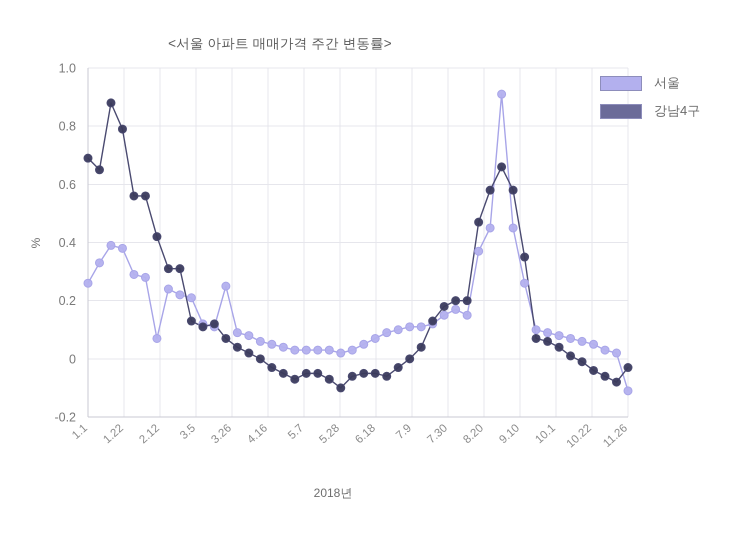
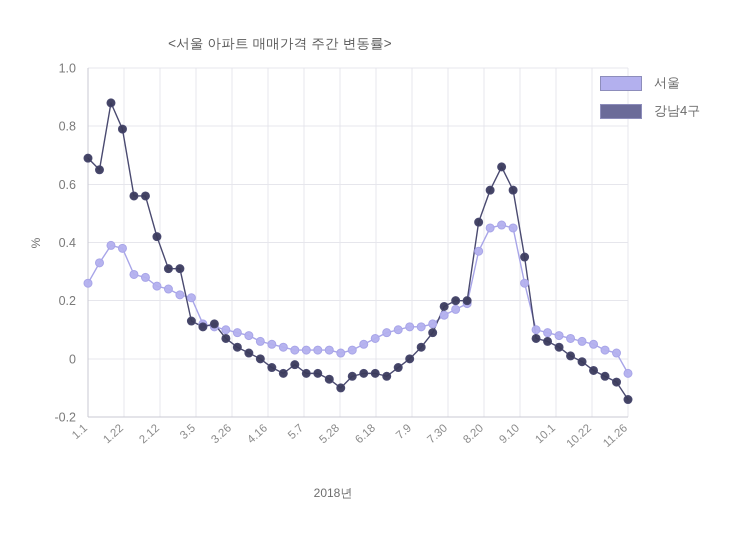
서울/2.12: 0.07 -> 0.25
서울/3.26: 0.25 -> 0.10
강남4구/5.7: -0.07 -> -0.02
강남4구/7.30: 0.13 -> 0.09
서울/8.20: 0.15 -> 0.19
서울/9.10: 0.91 -> 0.46
서울/11.26: -0.11 -> -0.05
강남4구/11.26: -0.03 -> -0.14
